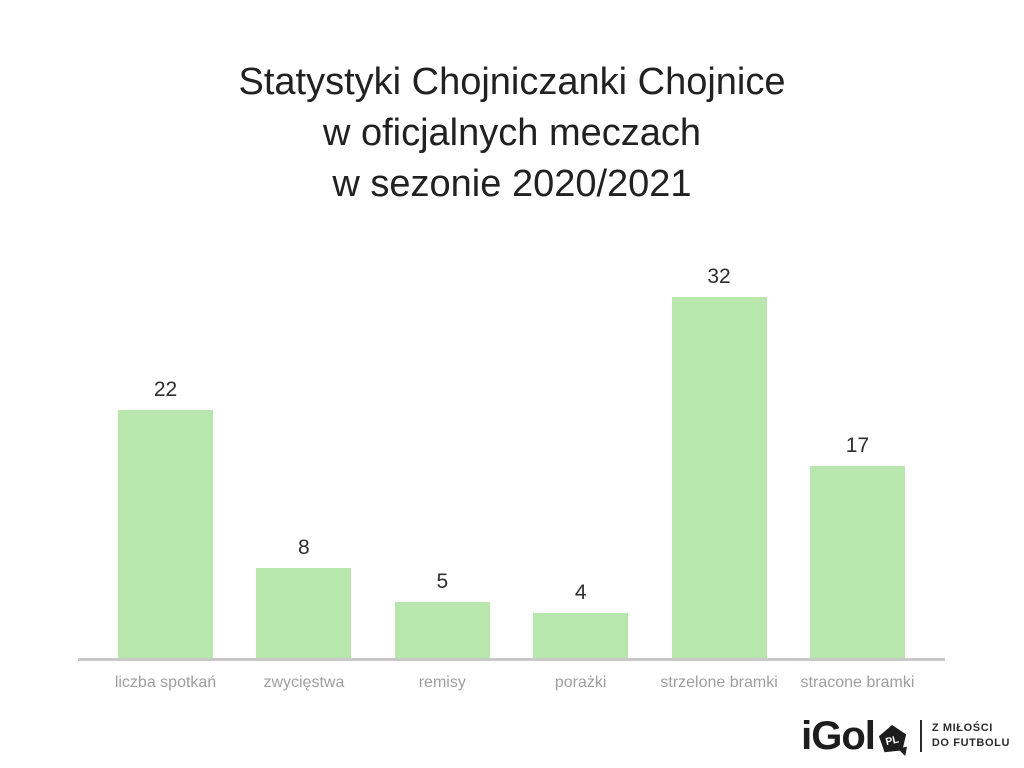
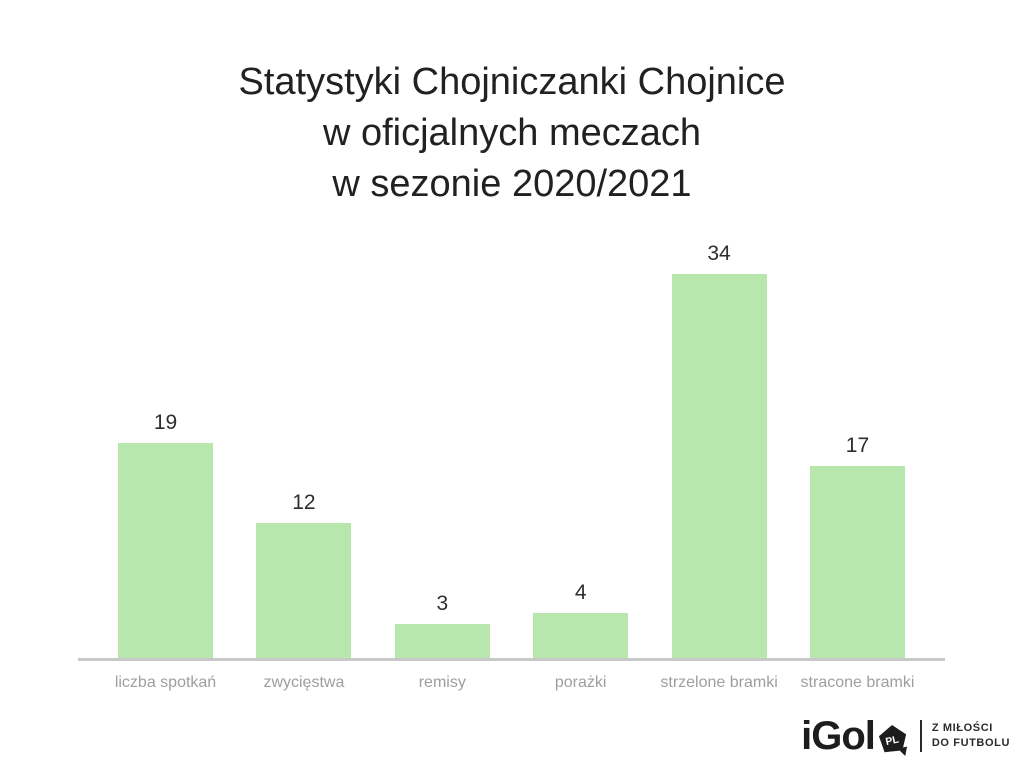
liczba spotkań: 22 -> 19
zwycięstwa: 8 -> 12
remisy: 5 -> 3
strzelone bramki: 32 -> 34
